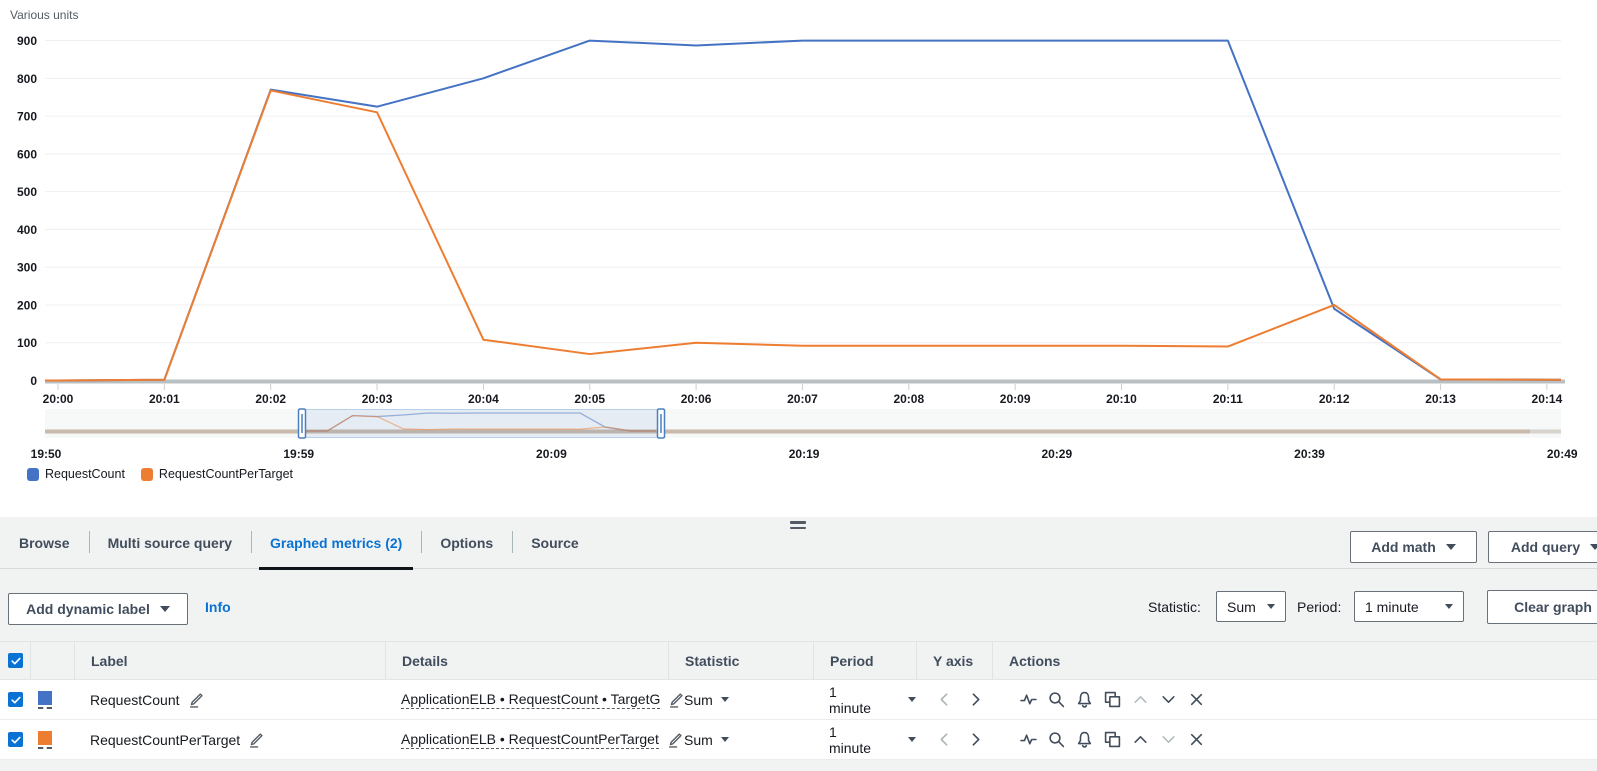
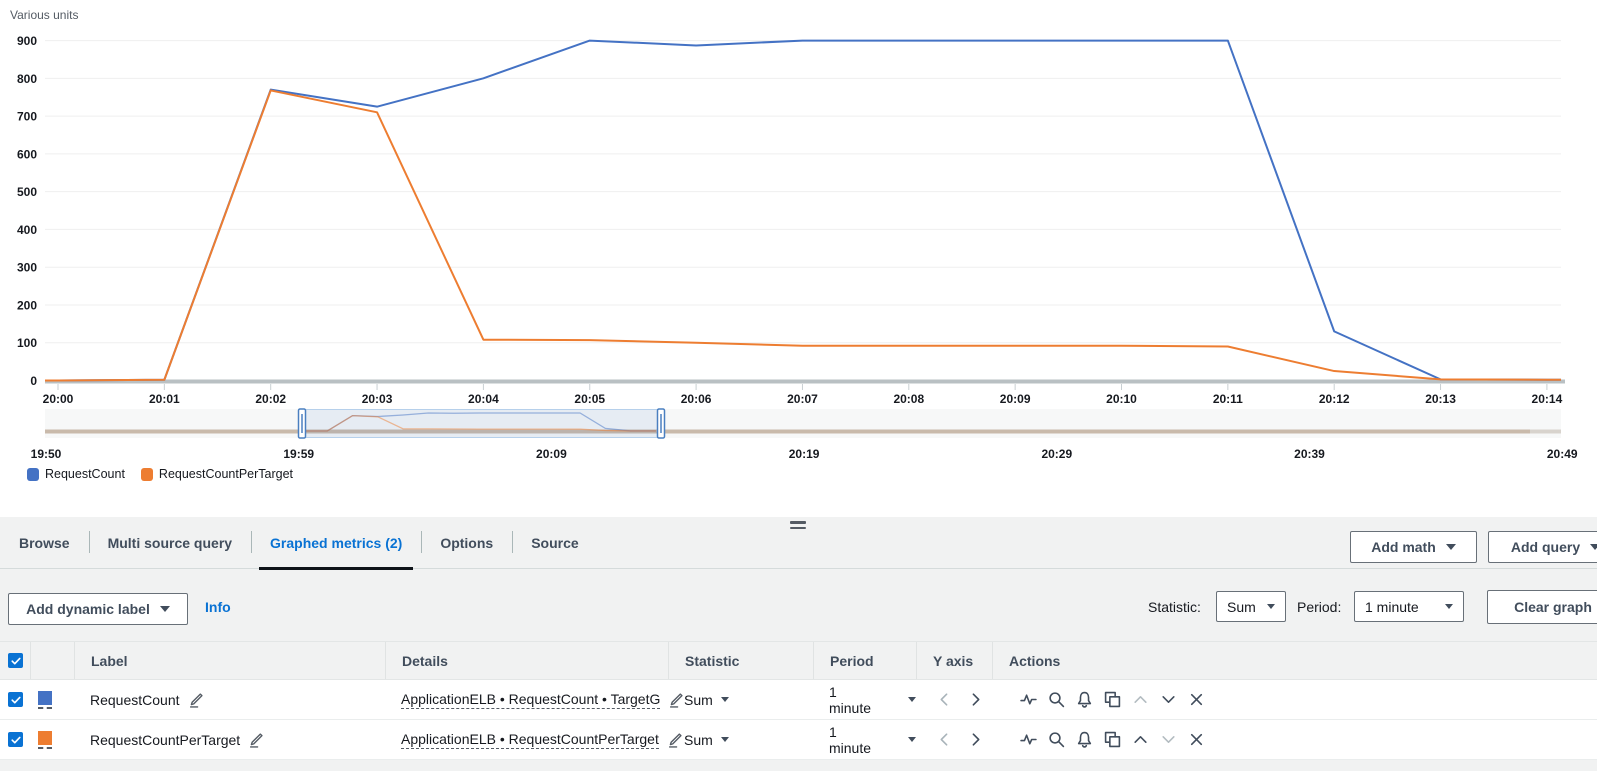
RequestCountPerTarget/20:05: 70 -> 110
RequestCount/20:12: 190 -> 130
RequestCountPerTarget/20:12: 200 -> 20
